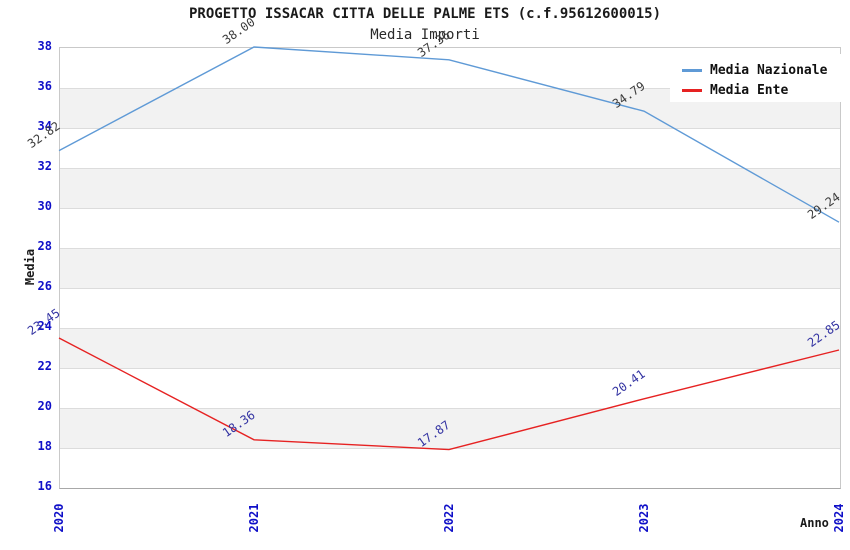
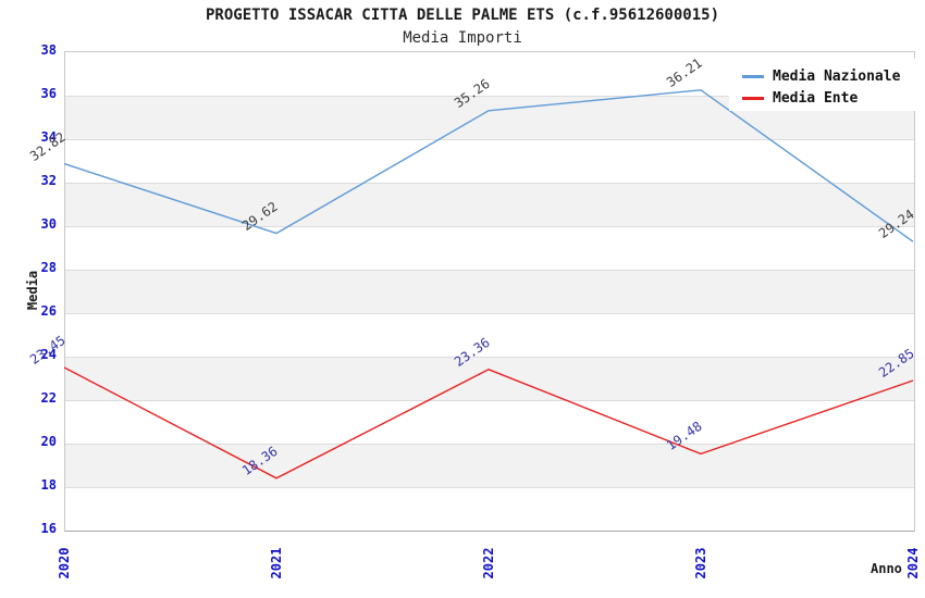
Media Nazionale/2021: 38.00 -> 29.62
Media Nazionale/2022: 37.36 -> 35.26
Media Ente/2022: 17.87 -> 23.36
Media Nazionale/2023: 34.79 -> 36.21
Media Ente/2023: 20.41 -> 19.48
